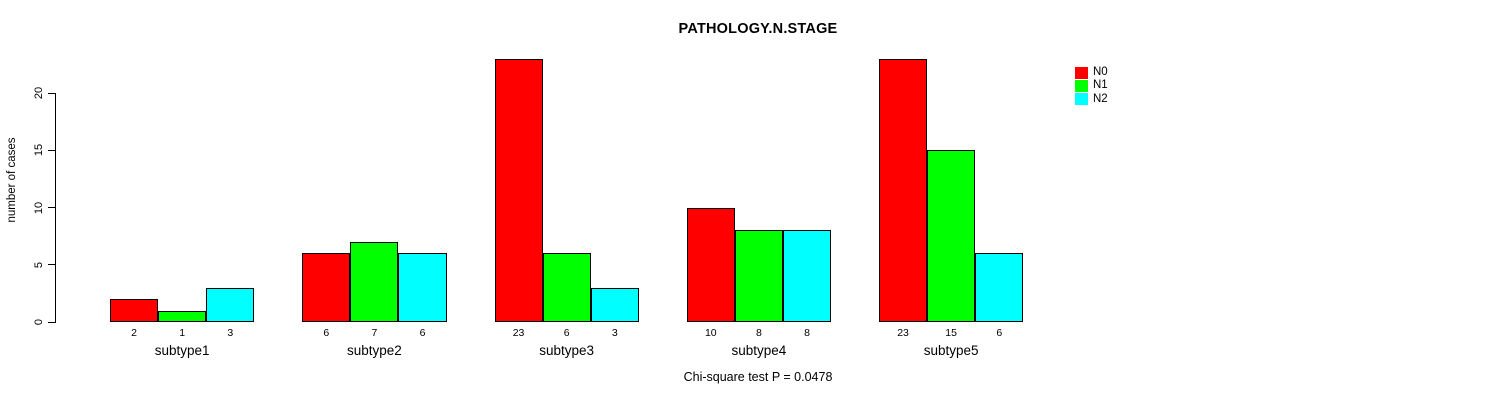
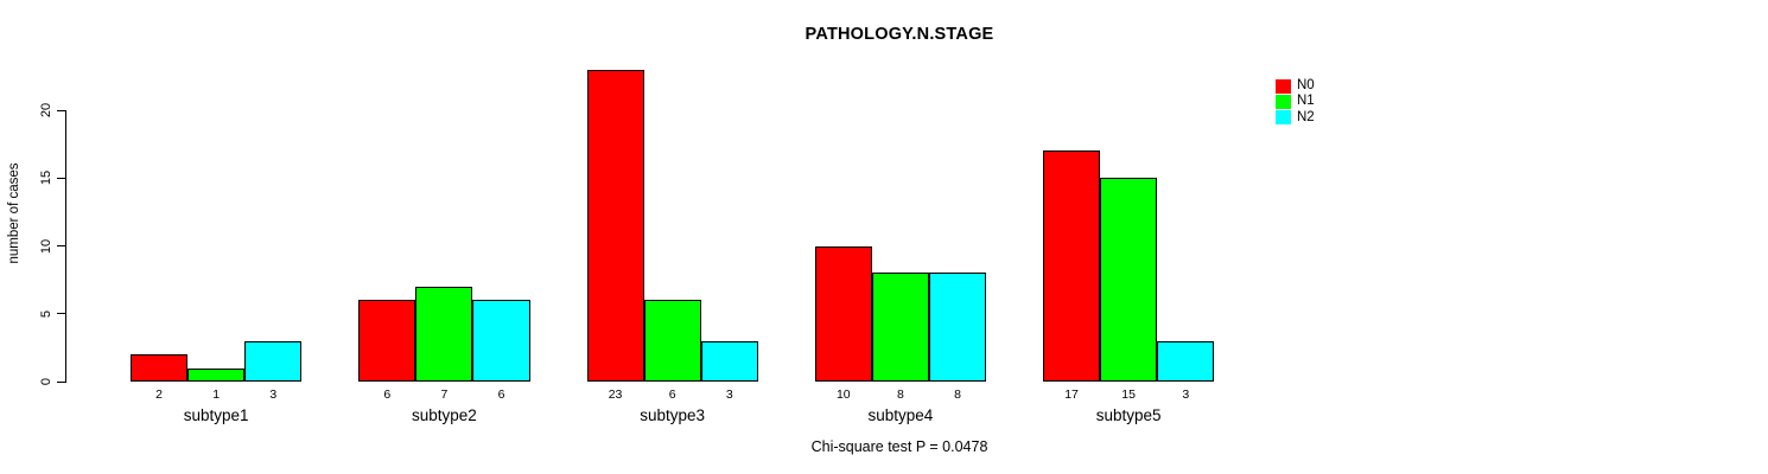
N0/subtype5: 23 -> 17
N2/subtype5: 6 -> 3
